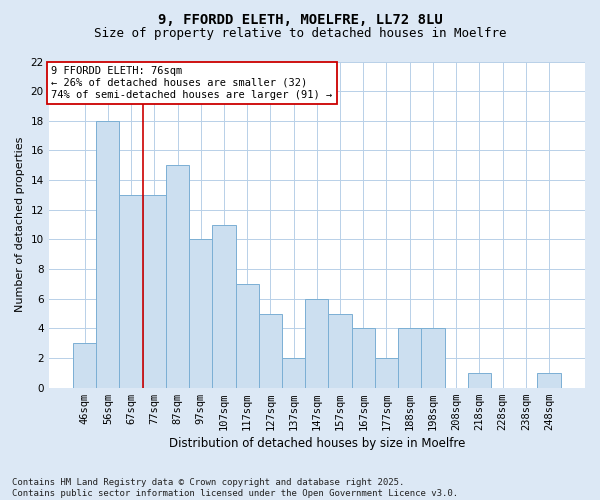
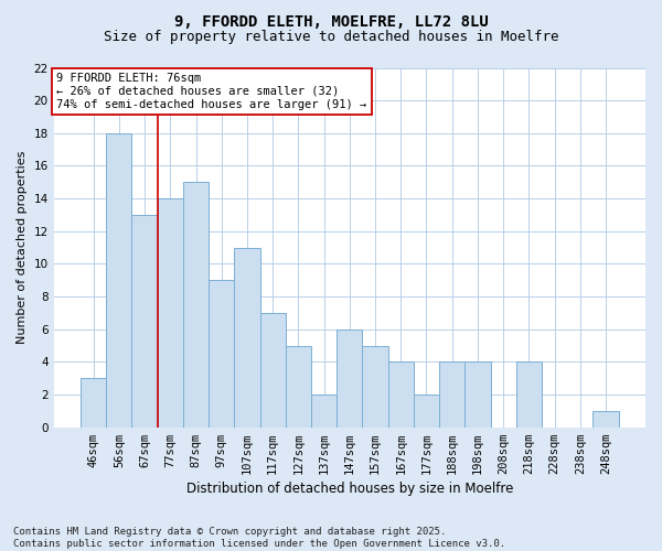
77sqm: 13 -> 14
97sqm: 10 -> 9
218sqm: 1 -> 4
